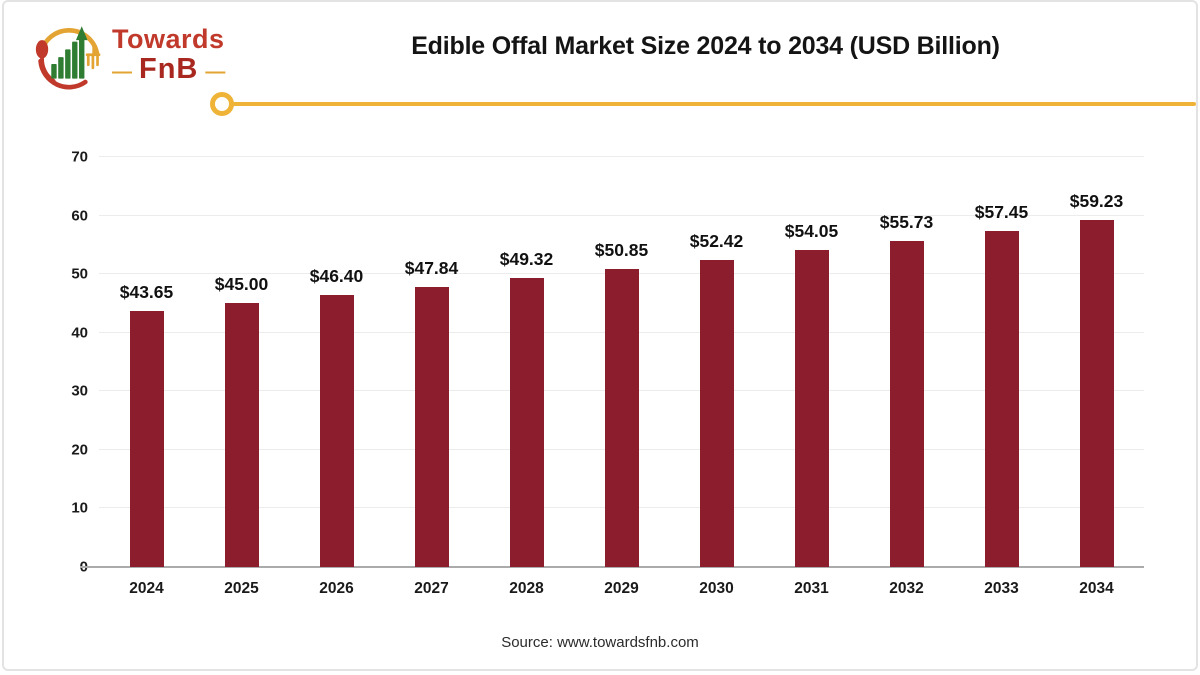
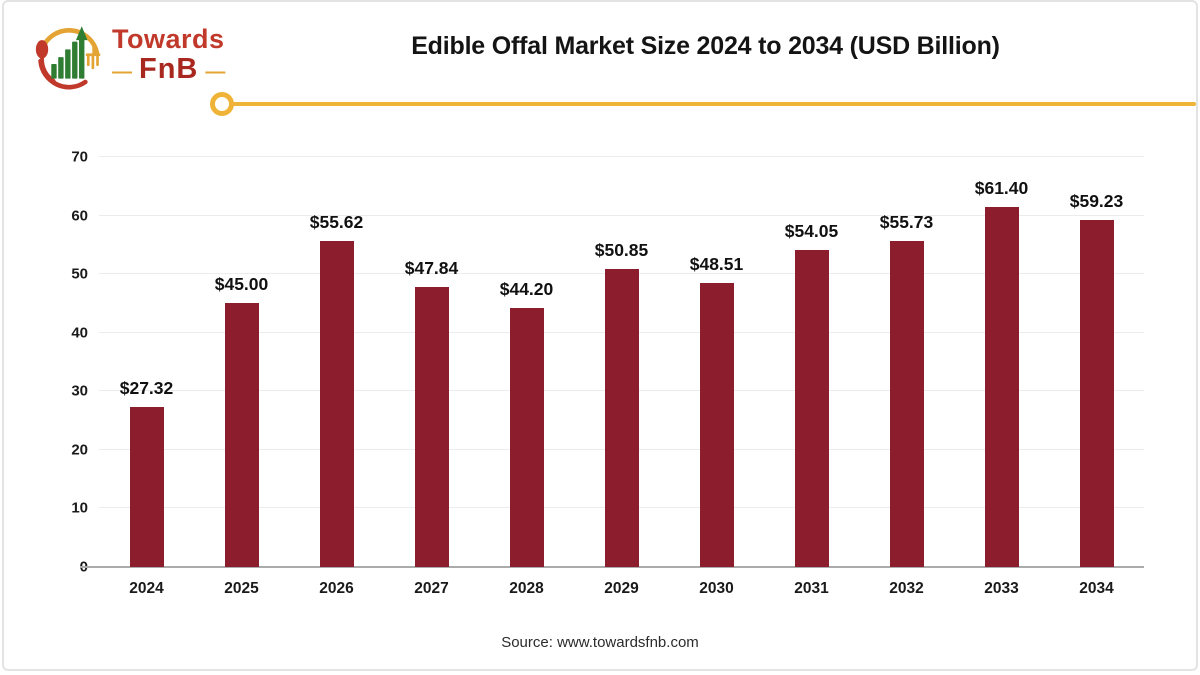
2024: $43.65 -> $27.32
2026: $46.40 -> $55.62
2028: $49.32 -> $44.20
2030: $52.42 -> $48.51
2033: $57.45 -> $61.40
